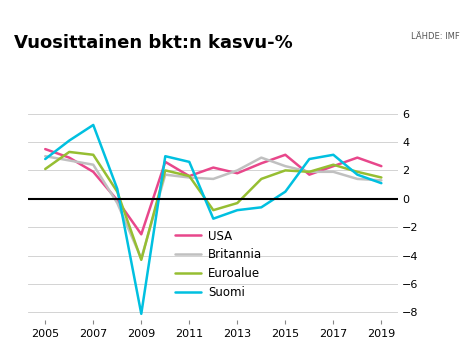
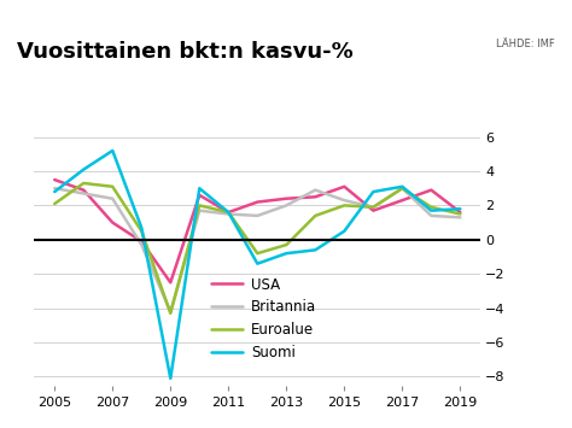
USA/2007: 1.9 -> 1.0
Suomi/2011: 2.6 -> 1.6
USA/2013: 1.8 -> 2.4
Britannia/2017: 1.9 -> 3.0
Euroalue/2017: 2.4 -> 3.0
USA/2019: 2.3 -> 1.6
Suomi/2019: 1.1 -> 1.8
